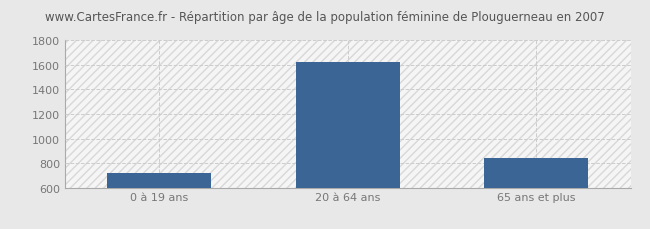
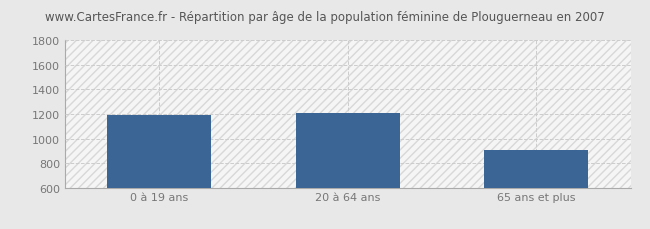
0 à 19 ans: 720 -> 1190
20 à 64 ans: 1620 -> 1210
65 ans et plus: 840 -> 910
